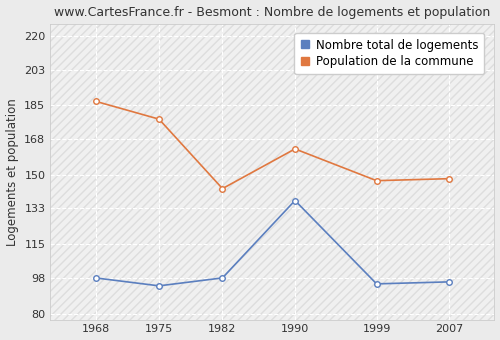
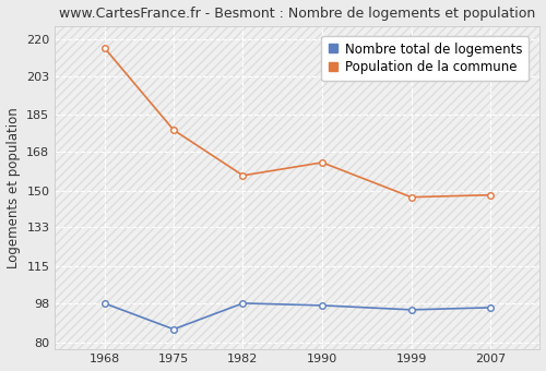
Population de la commune/1968: 187 -> 216
Nombre total de logements/1975: 94 -> 86
Population de la commune/1982: 143 -> 157
Nombre total de logements/1990: 137 -> 97
